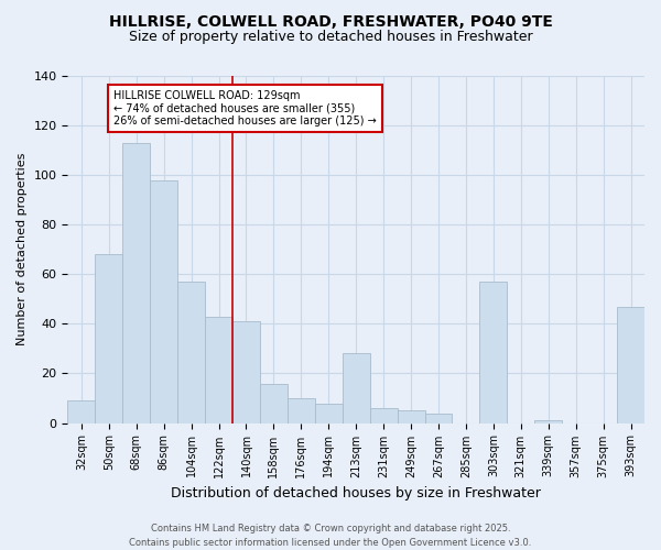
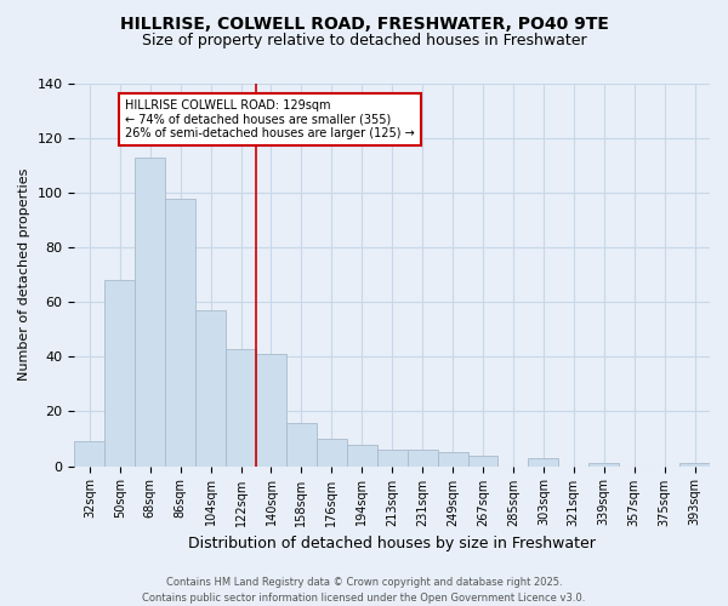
213sqm: 28 -> 6
303sqm: 57 -> 3
393sqm: 47 -> 1
